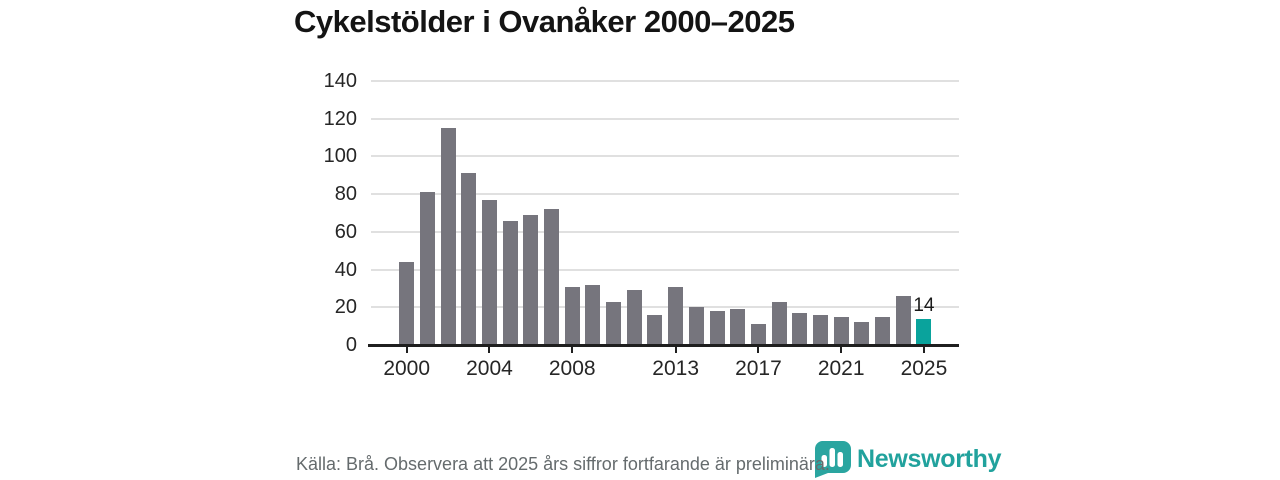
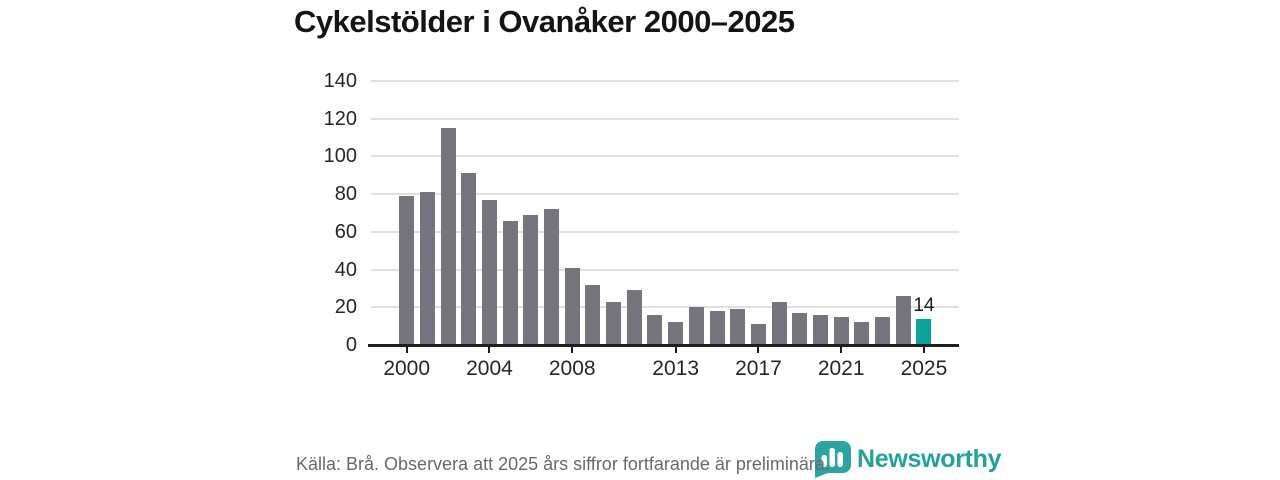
2000: 44 -> 79
2008: 31 -> 41
2013: 31 -> 12
